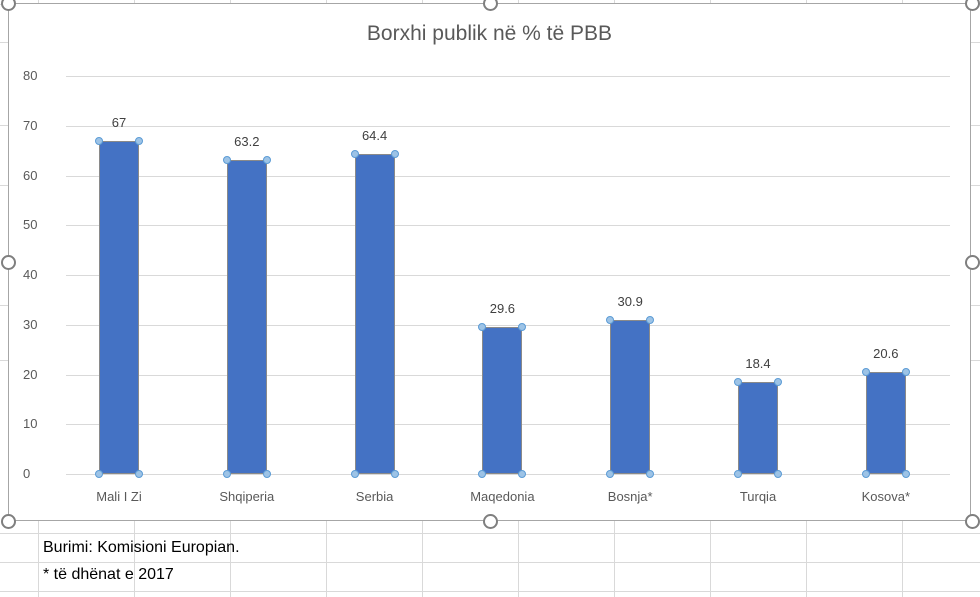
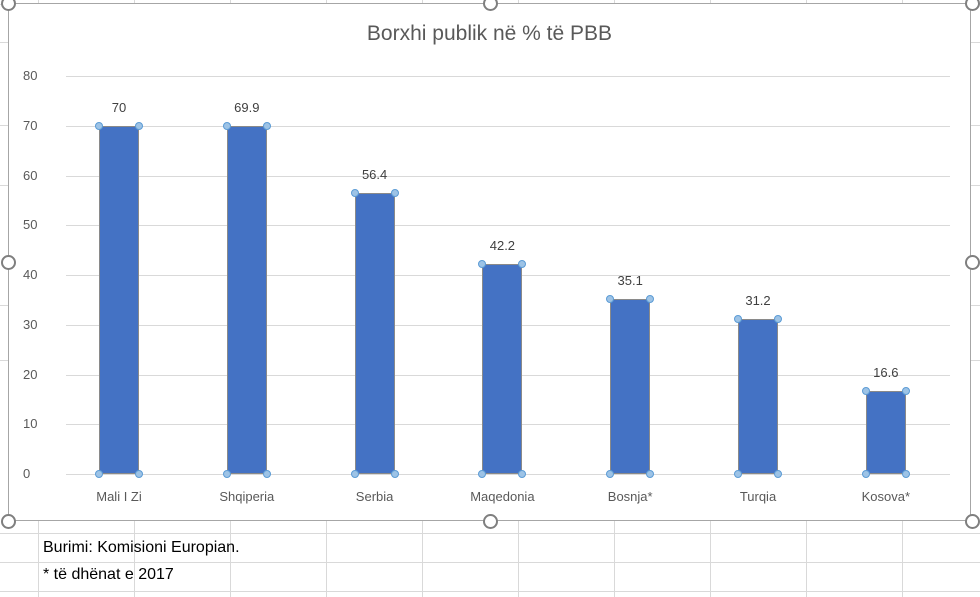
Mali I Zi: 67 -> 70
Shqiperia: 63.2 -> 69.9
Serbia: 64.4 -> 56.4
Maqedonia: 29.6 -> 42.2
Bosnja*: 30.9 -> 35.1
Turqia: 18.4 -> 31.2
Kosova*: 20.6 -> 16.6
